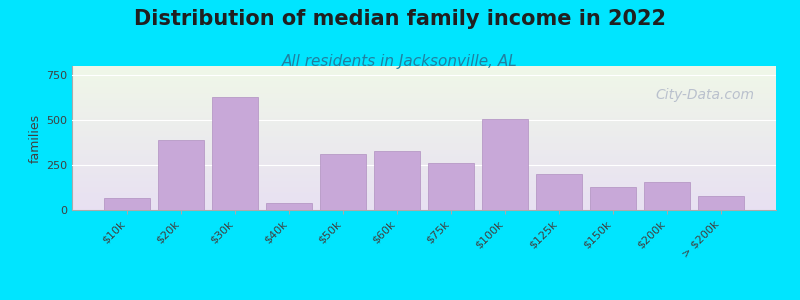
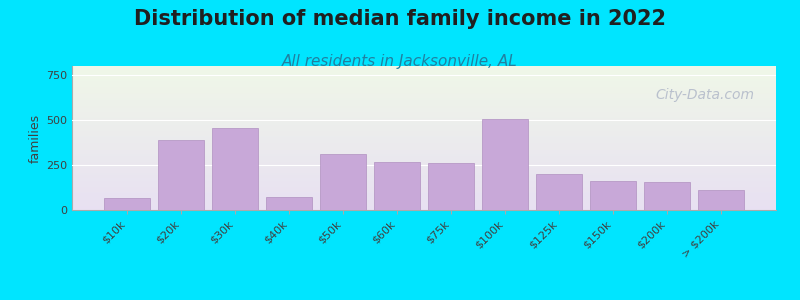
$30k: 630 -> 460
$40k: 40 -> 80
$60k: 330 -> 260
$150k: 130 -> 160
> $200k: 80 -> 110
